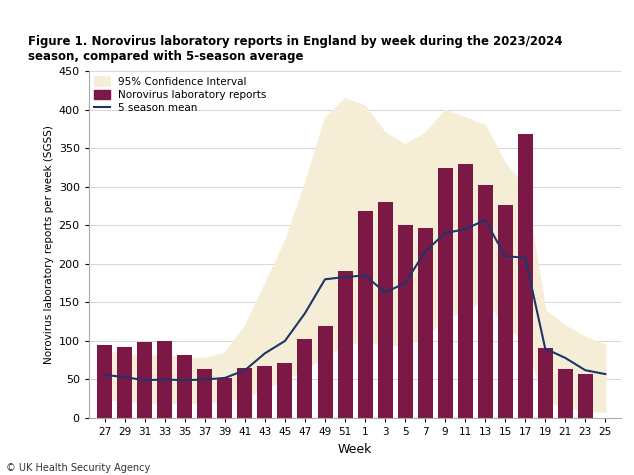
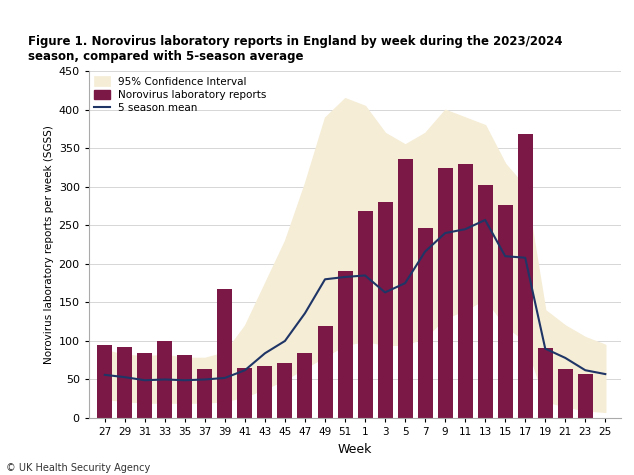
Norovirus laboratory reports/31: 99 -> 84
Norovirus laboratory reports/39: 52 -> 168
Norovirus laboratory reports/47: 102 -> 84
Norovirus laboratory reports/5: 250 -> 336
